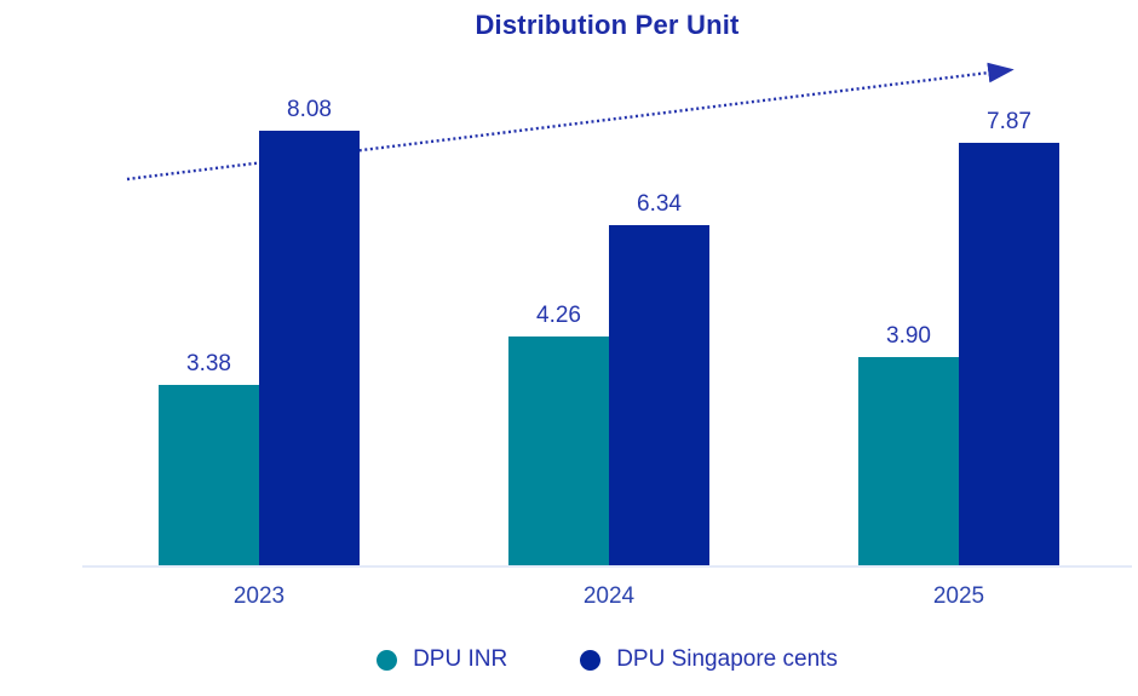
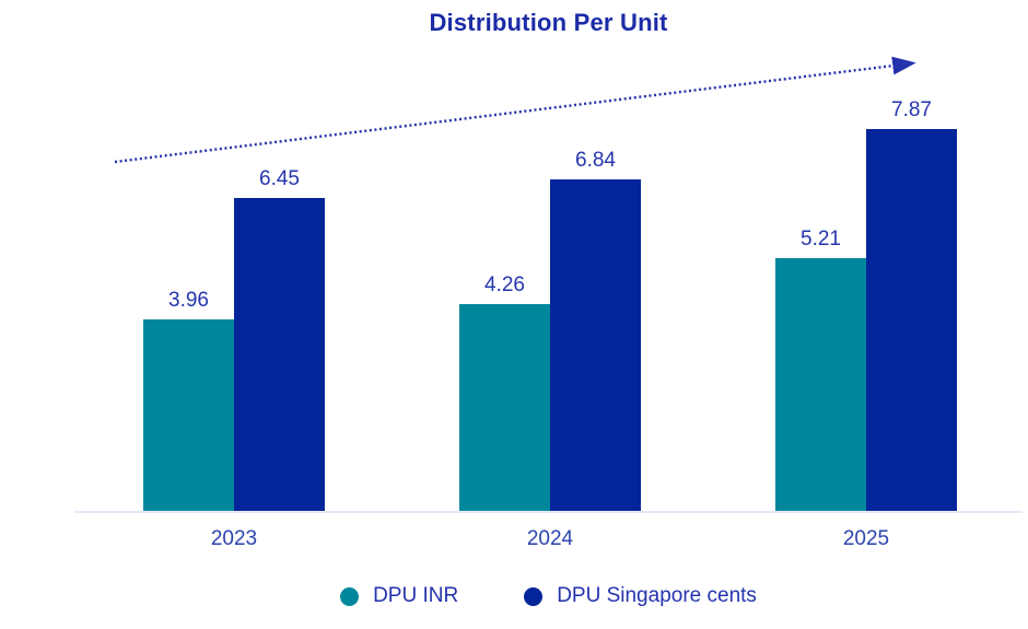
DPU INR/2023: 3.38 -> 3.96
DPU Singapore cents/2023: 8.08 -> 6.45
DPU Singapore cents/2024: 6.34 -> 6.84
DPU INR/2025: 3.90 -> 5.21
